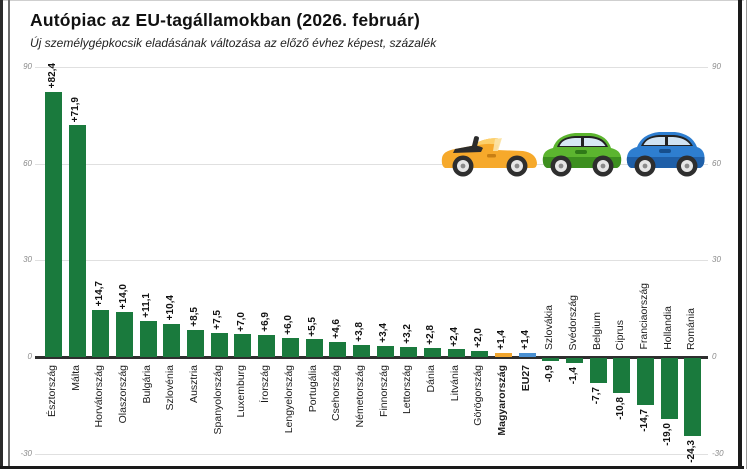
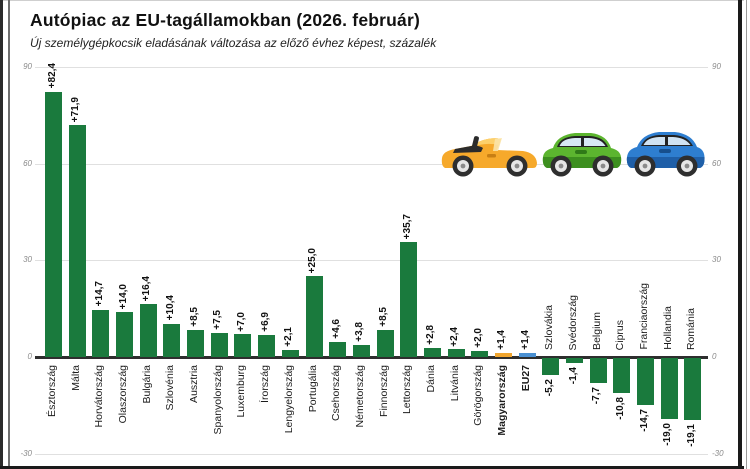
Bulgária: +11,1 -> +16,4
Lengyelország: +6,0 -> +2,1
Portugália: +5,5 -> +25,0
Finnország: +3,4 -> +8,5
Lettország: +3,2 -> +35,7
Szlovákia: -0,9 -> -5,2
Románia: -24,3 -> -19,1
